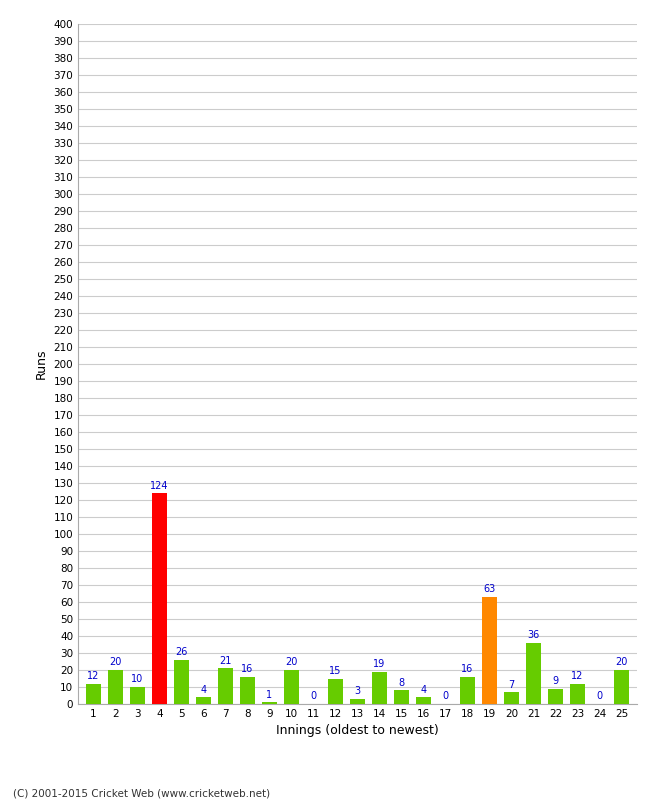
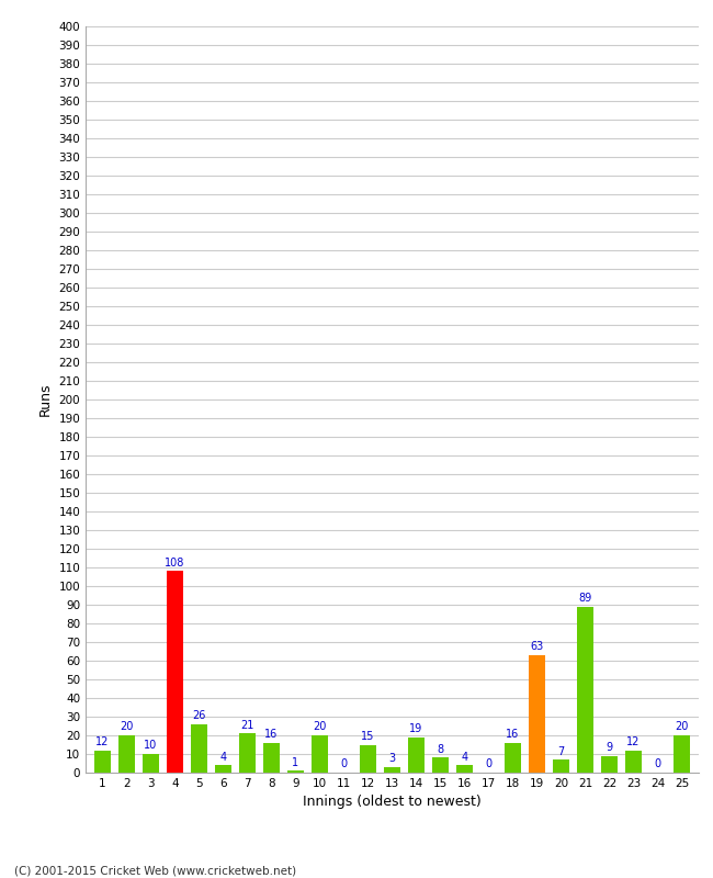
4: 124 -> 108
21: 36 -> 89
